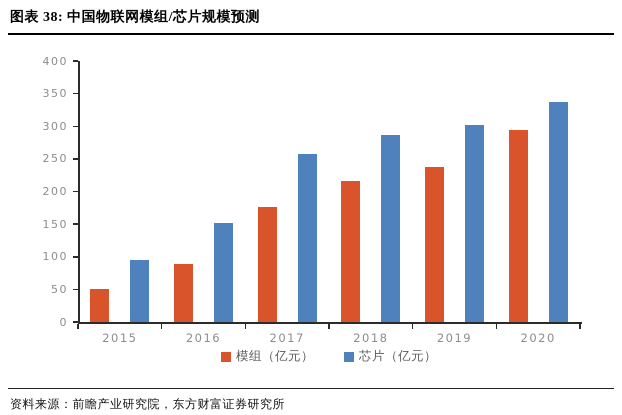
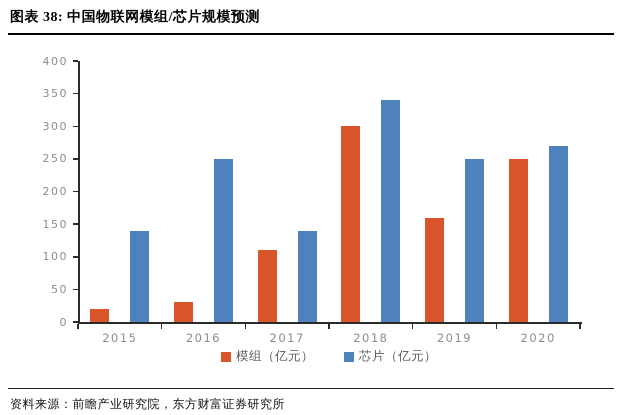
模组（亿元）/2015: 50 -> 20
芯片（亿元）/2015: 100 -> 140
模组（亿元）/2016: 90 -> 30
芯片（亿元）/2016: 150 -> 250
模组（亿元）/2017: 180 -> 110
芯片（亿元）/2017: 260 -> 140
模组（亿元）/2018: 220 -> 300
芯片（亿元）/2018: 290 -> 340
模组（亿元）/2019: 240 -> 160
芯片（亿元）/2019: 300 -> 250
模组（亿元）/2020: 300 -> 250
芯片（亿元）/2020: 340 -> 270
